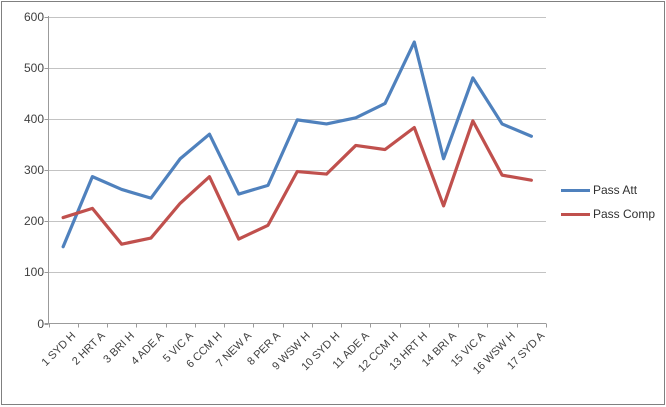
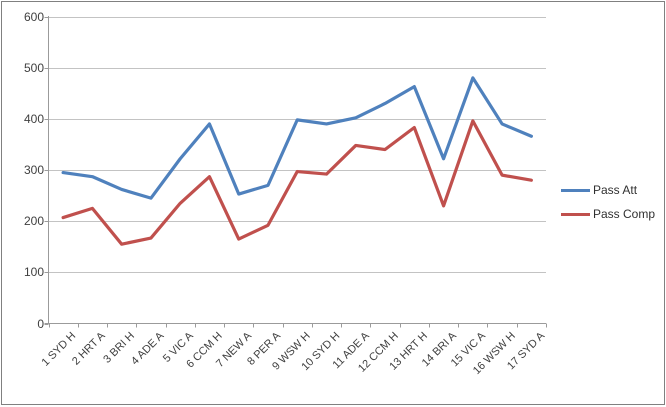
Pass Att/1 SYD H: 150 -> 300
Pass Att/6 CCM H: 370 -> 390
Pass Att/13 HRT H: 550 -> 460
